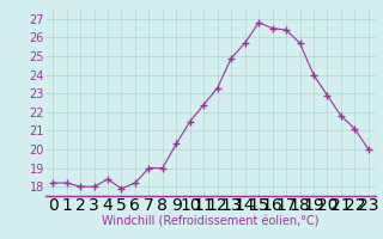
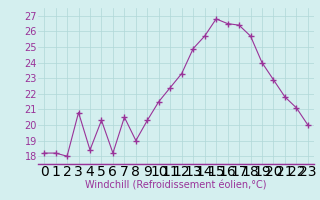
3: 18.0 -> 20.8
5: 17.9 -> 20.3
7: 19.0 -> 20.5
